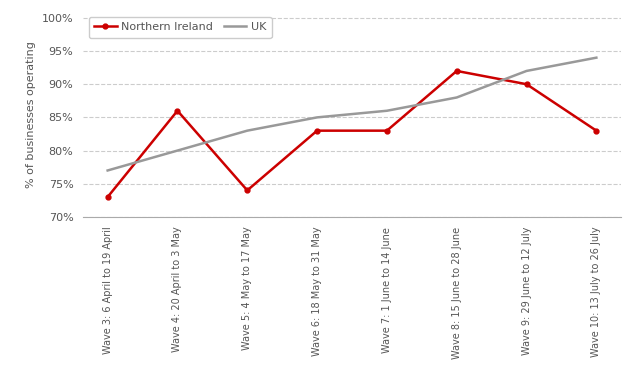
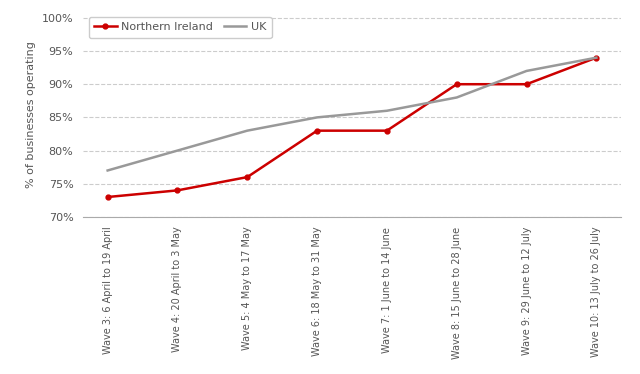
Northern Ireland/Wave 4: 20 April to 3 May: 86% -> 74%
Northern Ireland/Wave 5: 4 May to 17 May: 74% -> 76%
Northern Ireland/Wave 8: 15 June to 28 June: 92% -> 90%
Northern Ireland/Wave 10: 13 July to 26 July: 83% -> 94%
